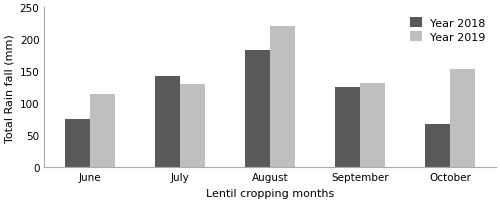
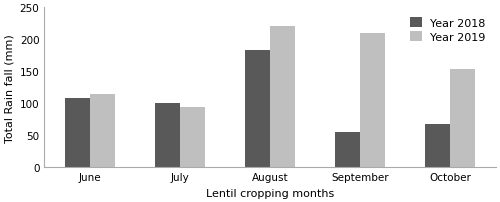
Year 2018/June: 76 -> 108
Year 2018/July: 142 -> 100
Year 2019/July: 130 -> 95
Year 2018/September: 126 -> 55
Year 2019/September: 132 -> 210
